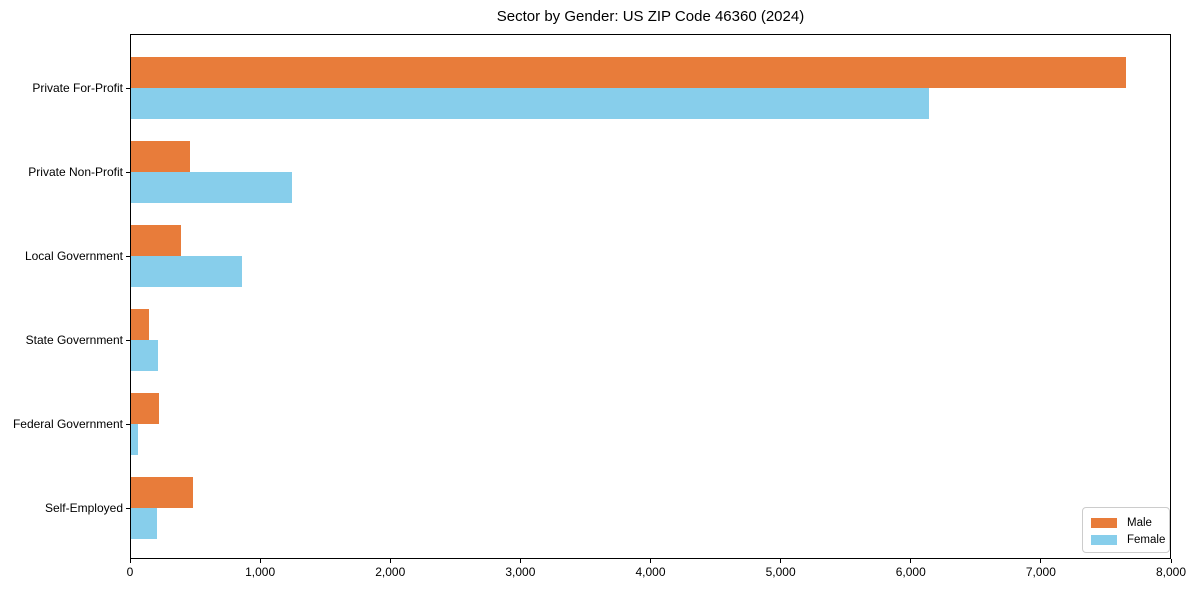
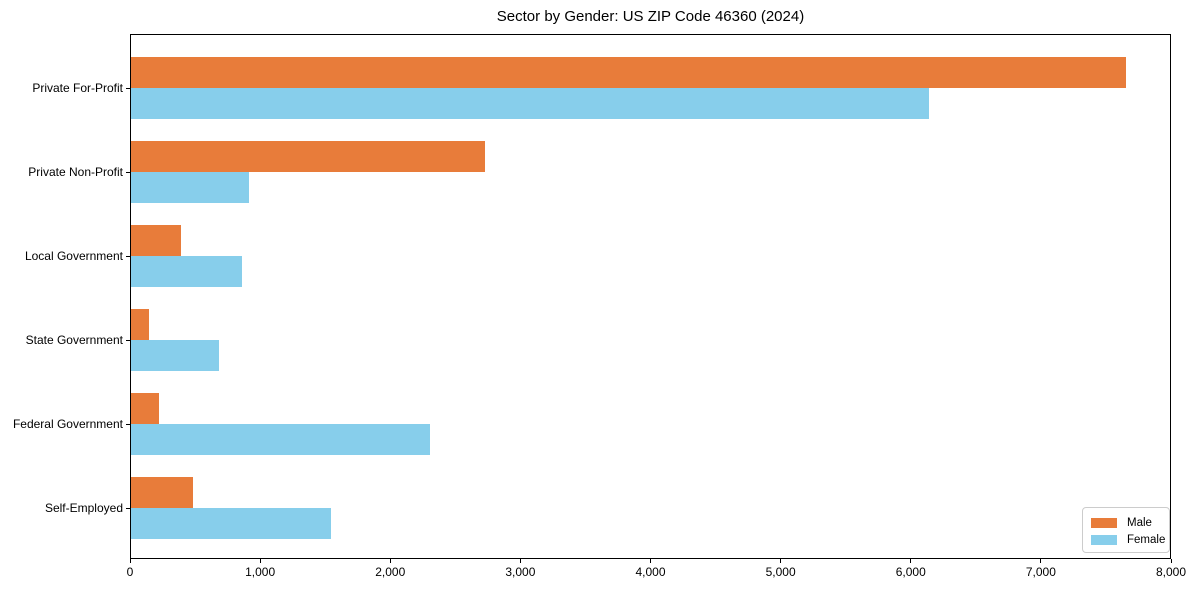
Male/Private Non-Profit: 460 -> 2720
Female/Private Non-Profit: 1240 -> 910
Female/State Government: 200 -> 680
Female/Federal Government: 60 -> 2300
Female/Self-Employed: 200 -> 1540
